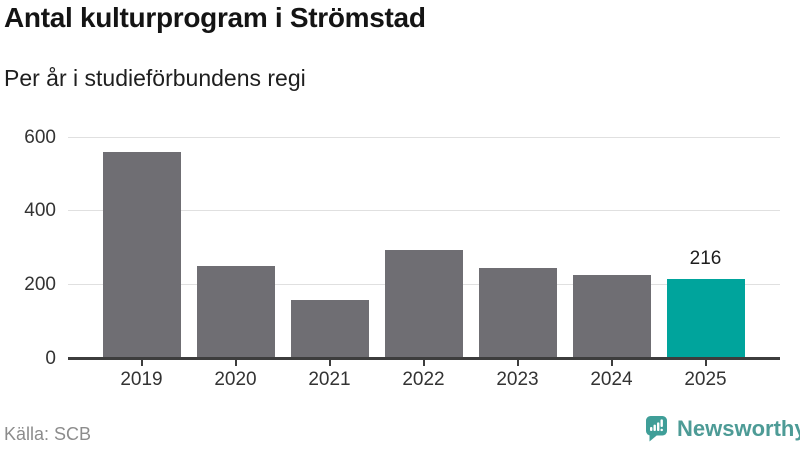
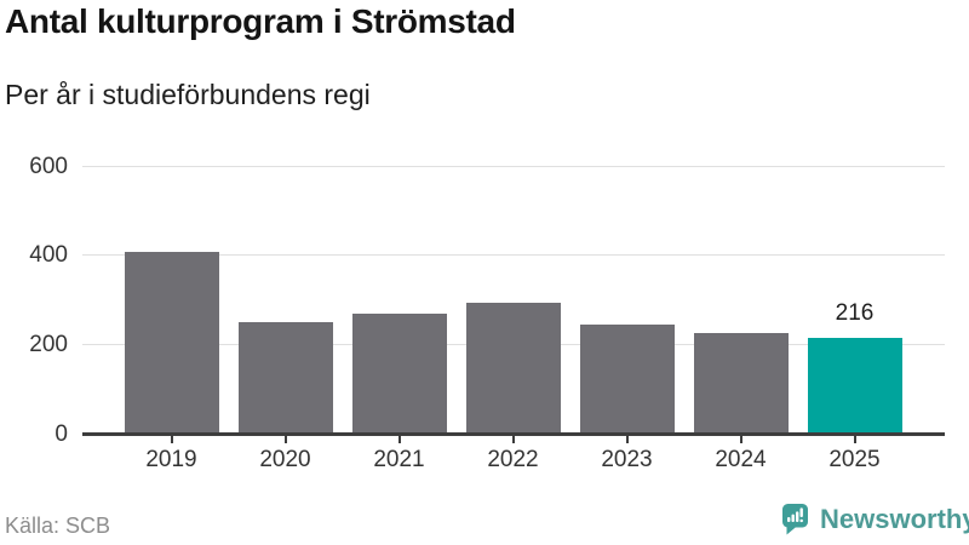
2019: 560 -> 410
2021: 160 -> 270
